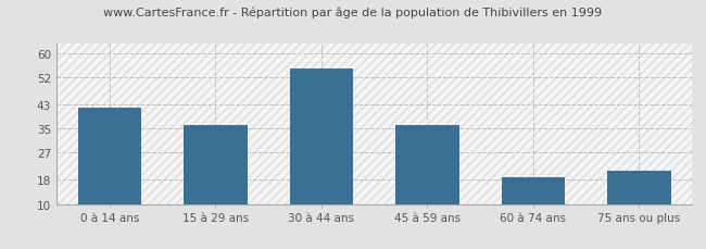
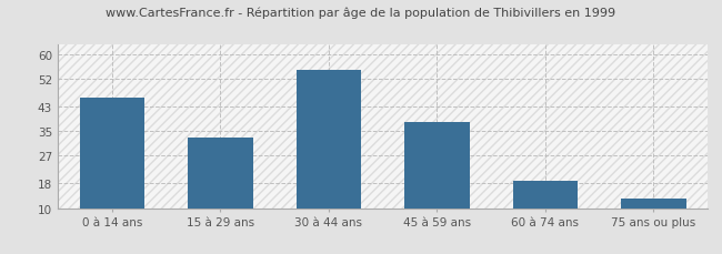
0 à 14 ans: 42 -> 46
15 à 29 ans: 36 -> 33
45 à 59 ans: 36 -> 38
75 ans ou plus: 21 -> 13
